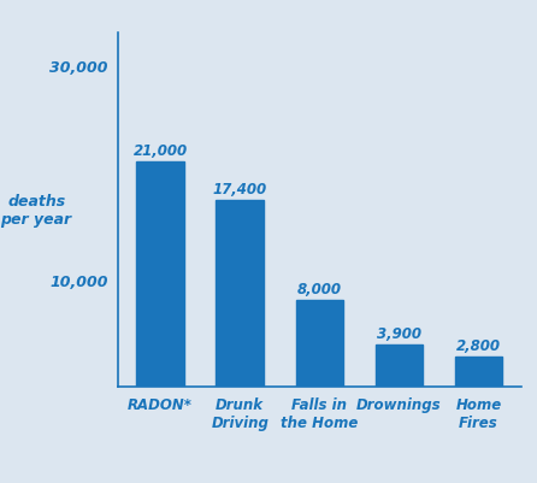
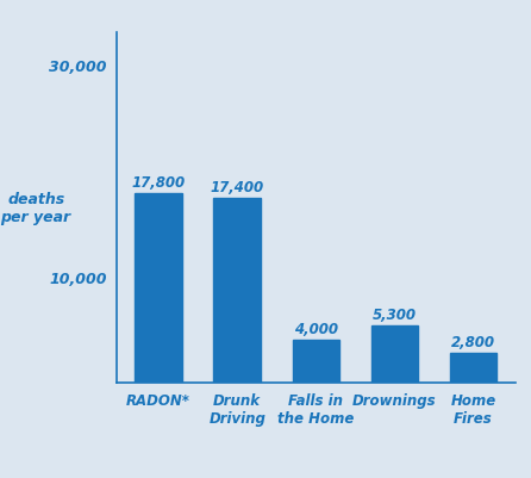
RADON*: 21,000 -> 17,800
Falls in the Home: 8,000 -> 4,000
Drownings: 3,900 -> 5,300
